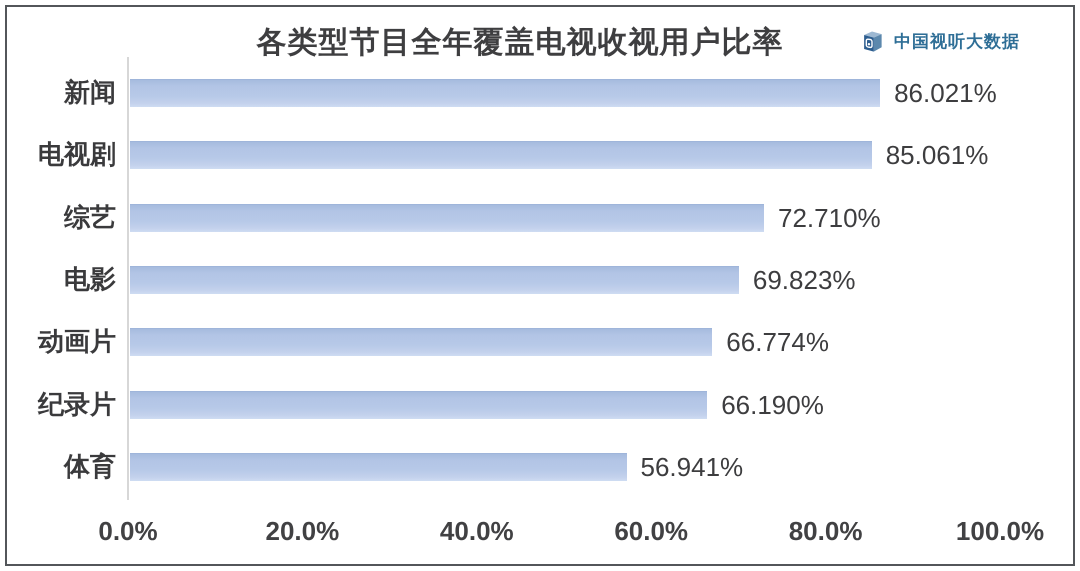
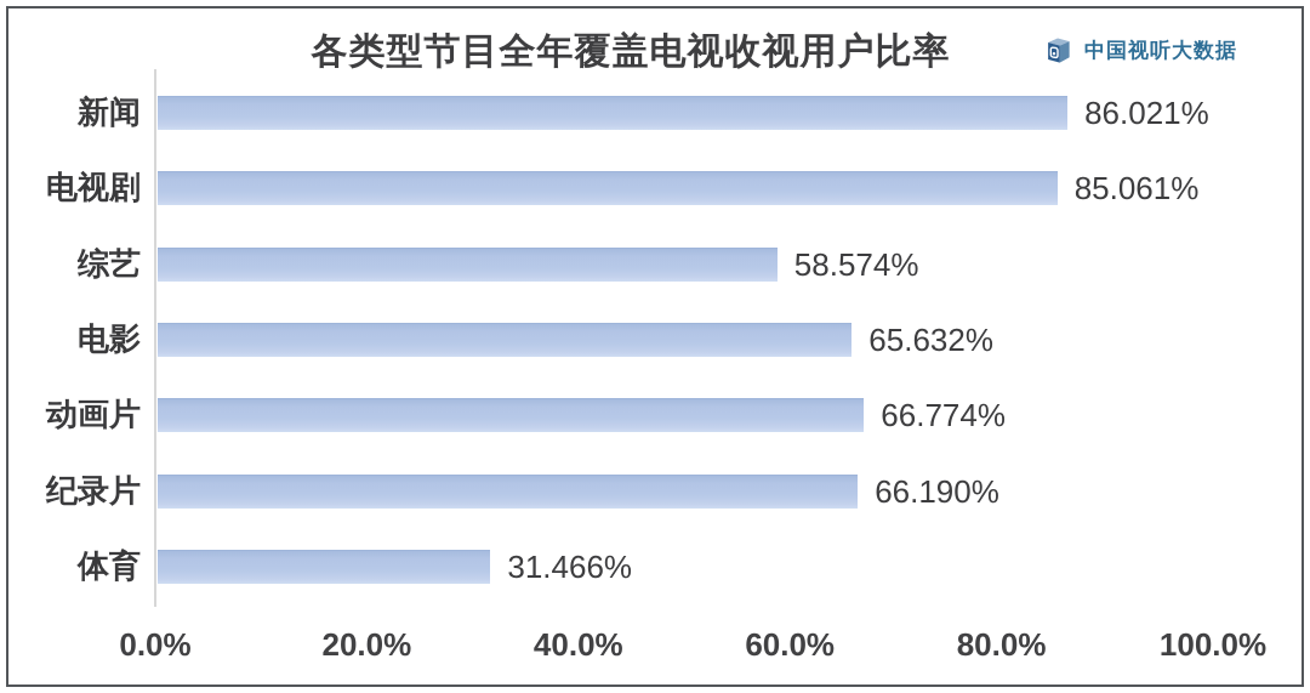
综艺: 72.710% -> 58.574%
电影: 69.823% -> 65.632%
体育: 56.941% -> 31.466%
